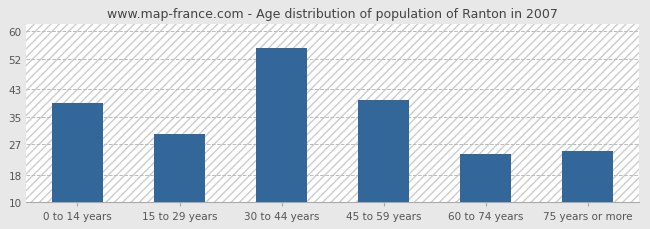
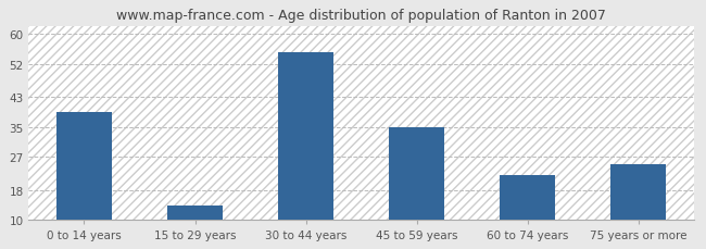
15 to 29 years: 30 -> 14
45 to 59 years: 40 -> 35
60 to 74 years: 24 -> 22
